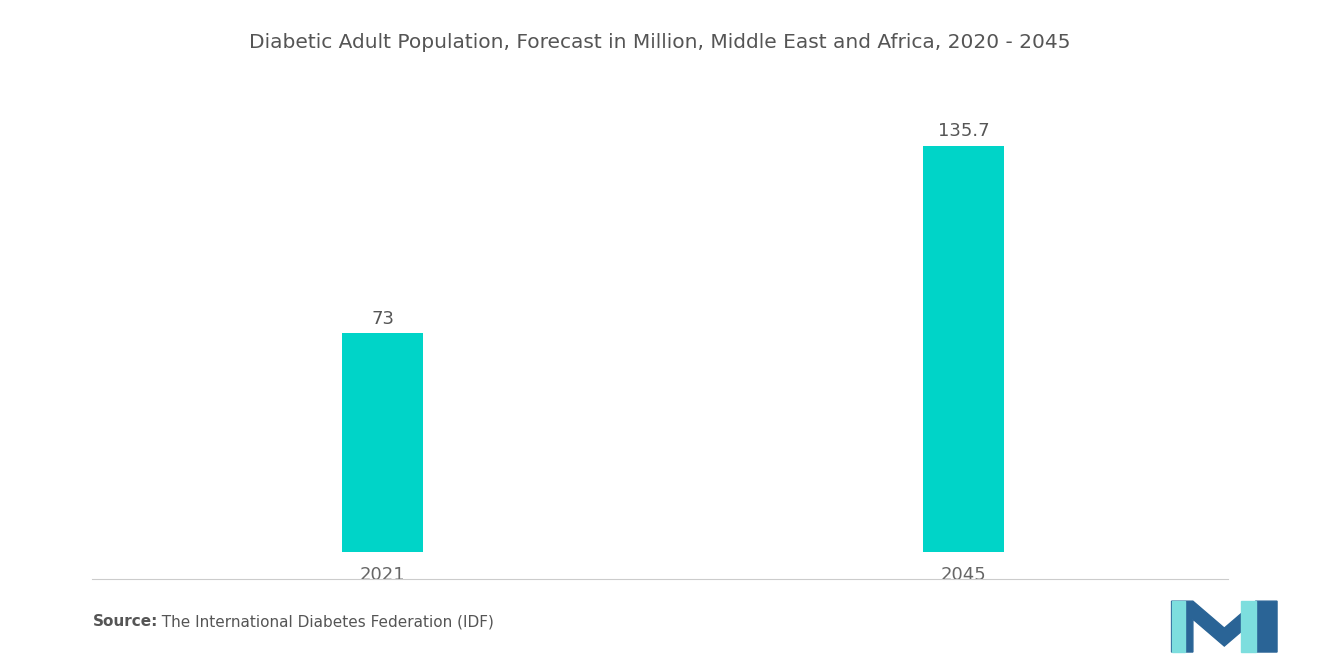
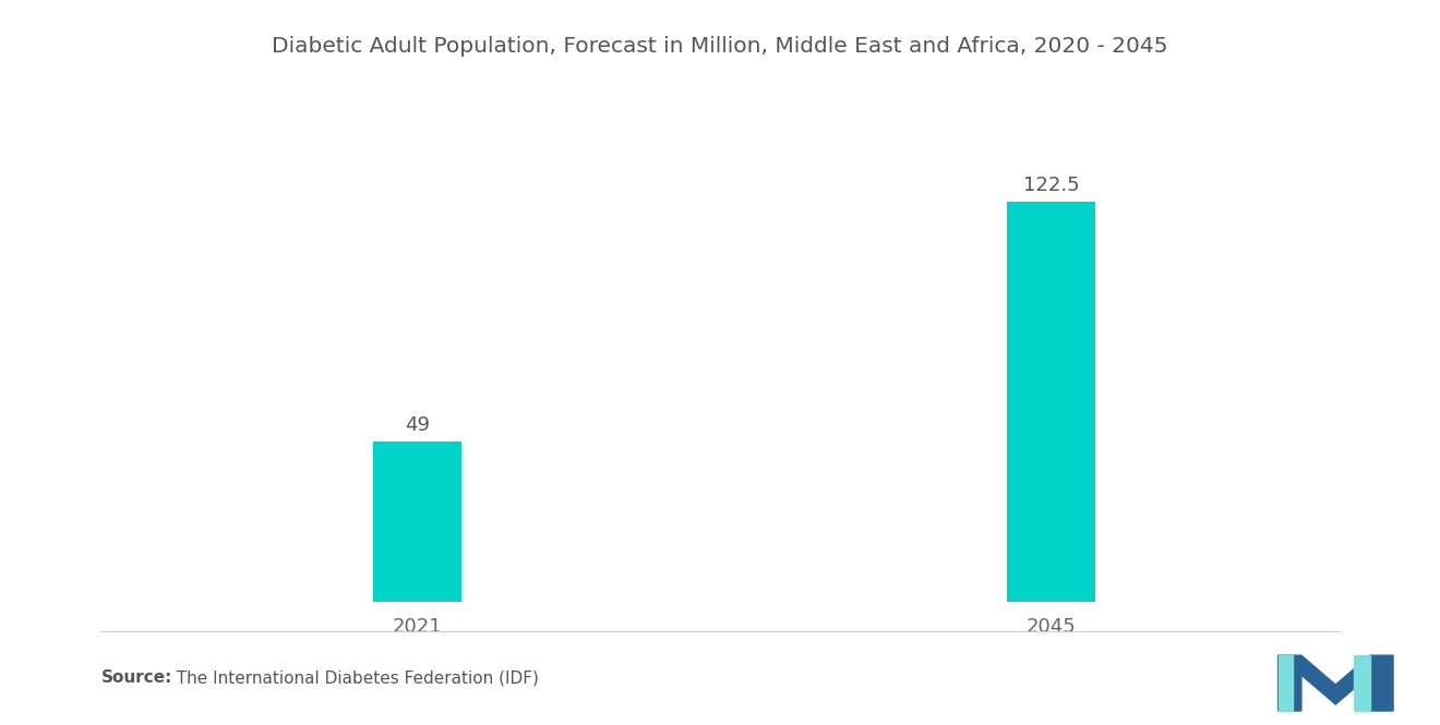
2021: 73 -> 49
2045: 135.7 -> 122.5
